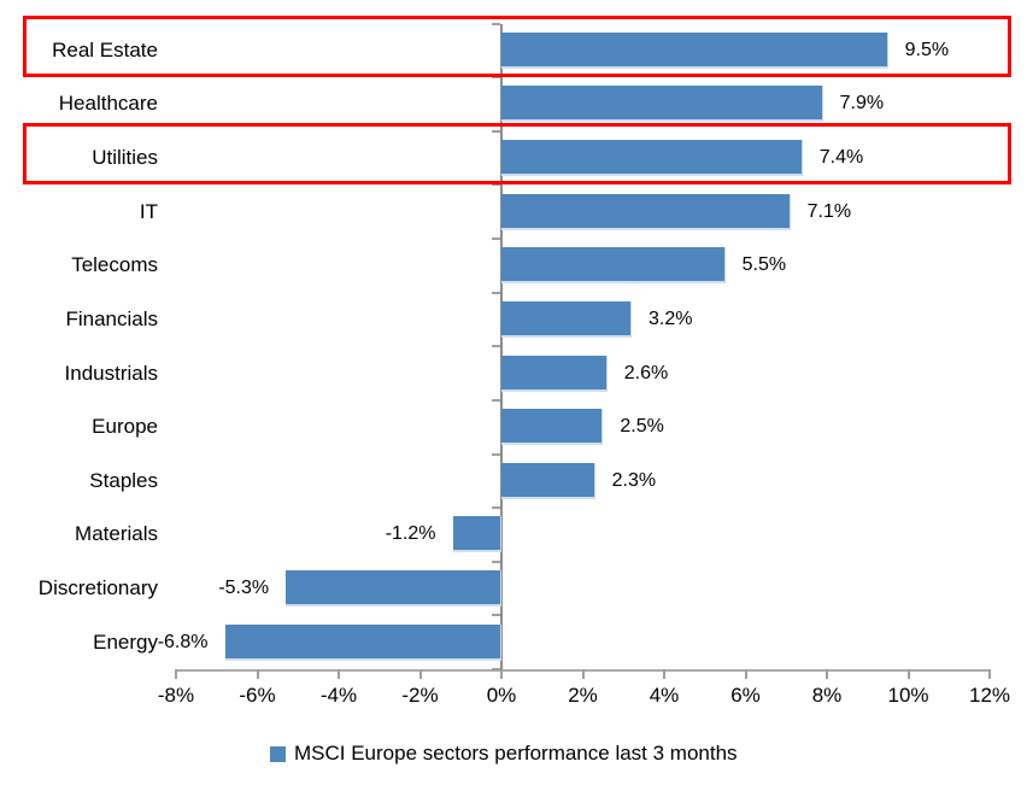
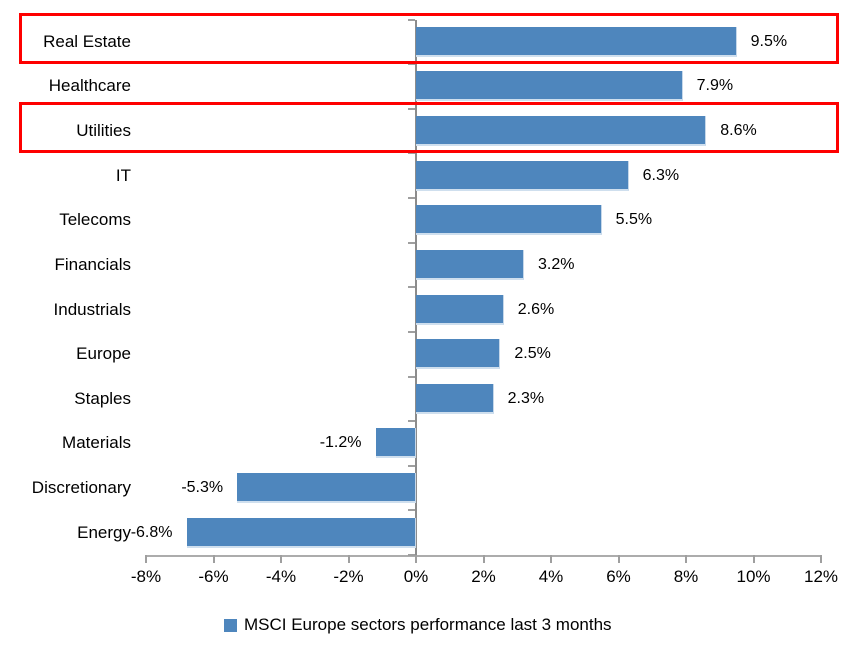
Utilities: 7.4% -> 8.6%
IT: 7.1% -> 6.3%
